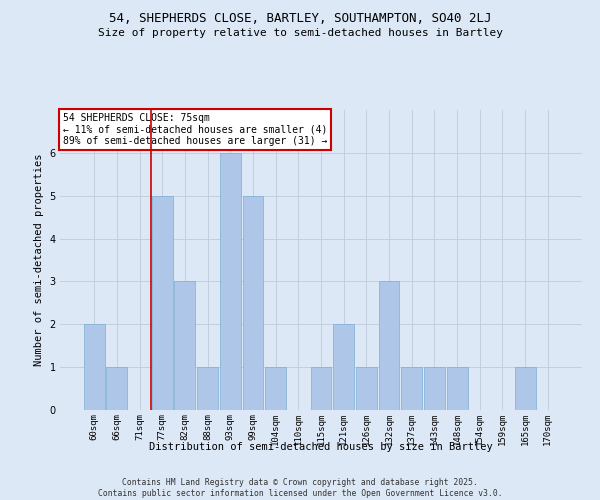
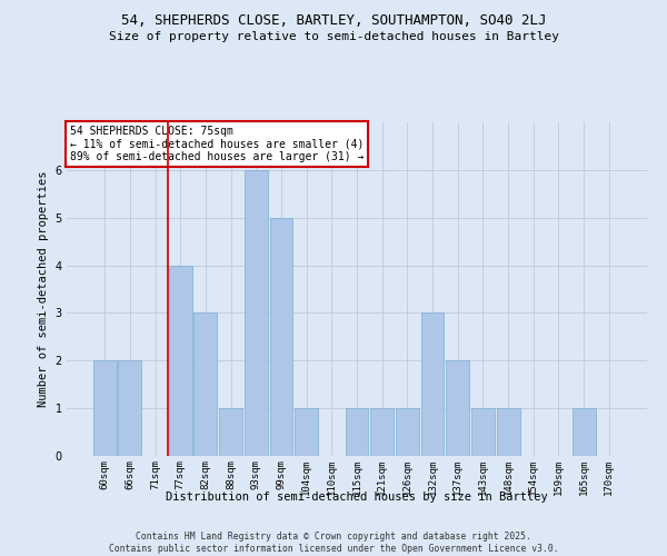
66sqm: 1 -> 2
77sqm: 5 -> 4
121sqm: 2 -> 1
137sqm: 1 -> 2
